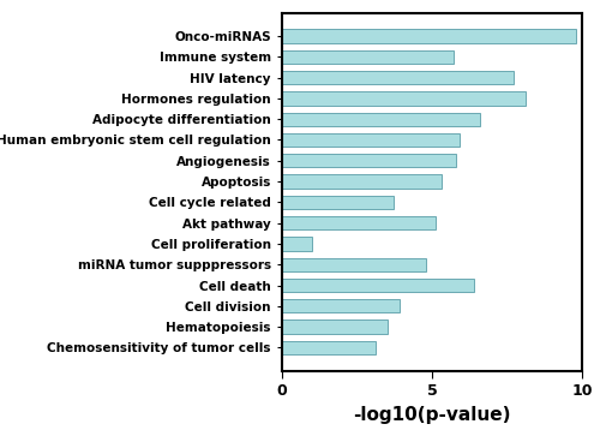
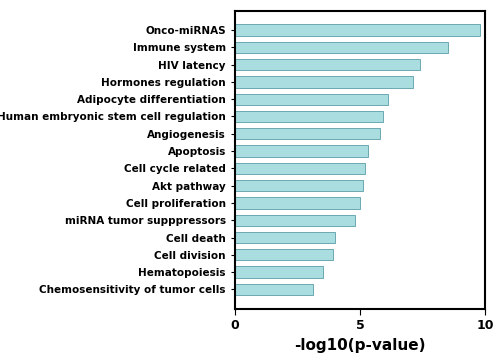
Immune system: 5.7 -> 8.5
HIV latency: 7.7 -> 7.4
Hormones regulation: 8.1 -> 7.1
Adipocyte differentiation: 6.6 -> 6.1
Cell cycle related: 3.7 -> 5.2
Cell proliferation: 1.0 -> 5.0
Cell death: 6.4 -> 4.0
